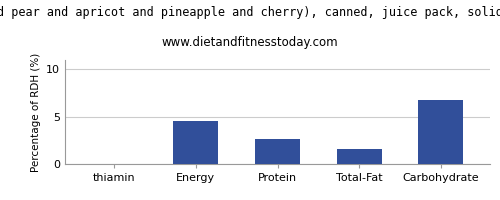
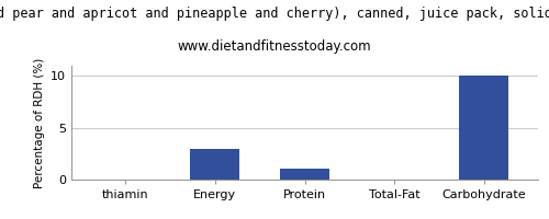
Energy: 4.6 -> 3.0
Protein: 2.6 -> 1.1
Total-Fat: 1.6 -> 0.1
Carbohydrate: 6.8 -> 10.0
